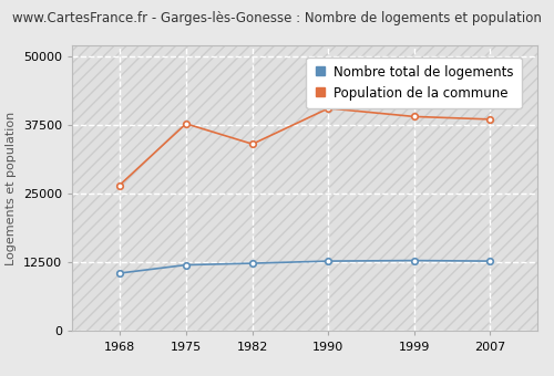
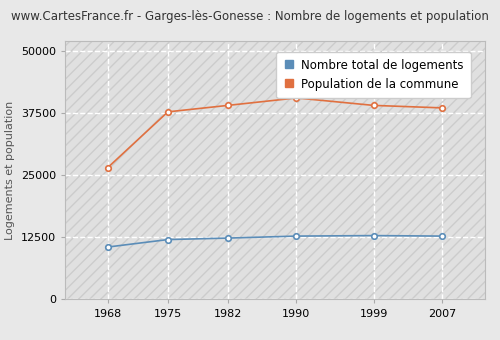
Population de la commune/1982: 34000 -> 39000
